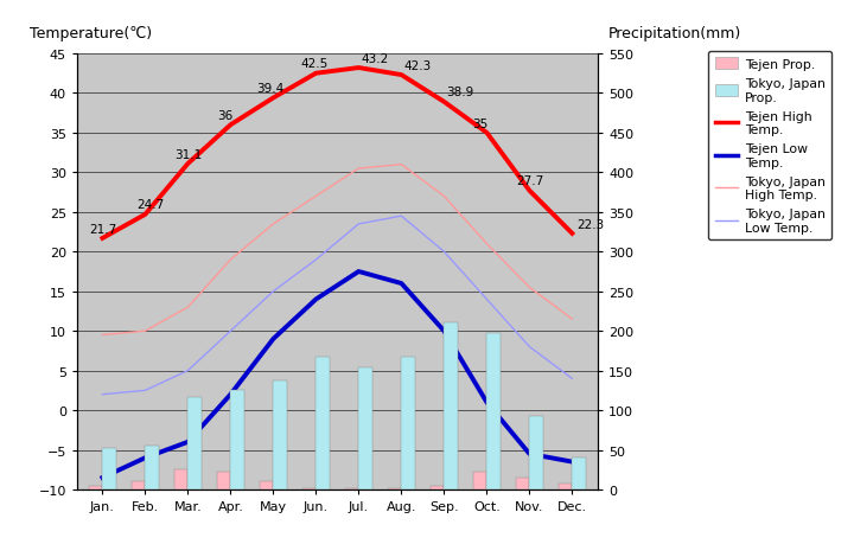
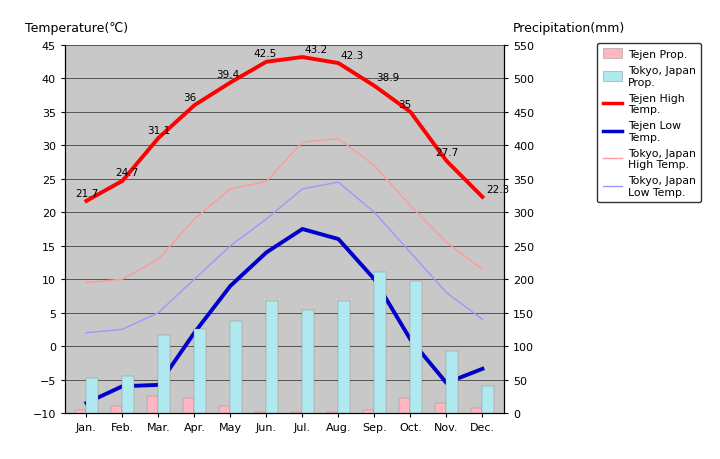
Tejen Low Temp./Mar.: -4.0 -> -5.8
Tokyo, Japan High Temp./Jun.: 27.0 -> 24.6
Tejen Low Temp./Dec.: -6.5 -> -3.4
